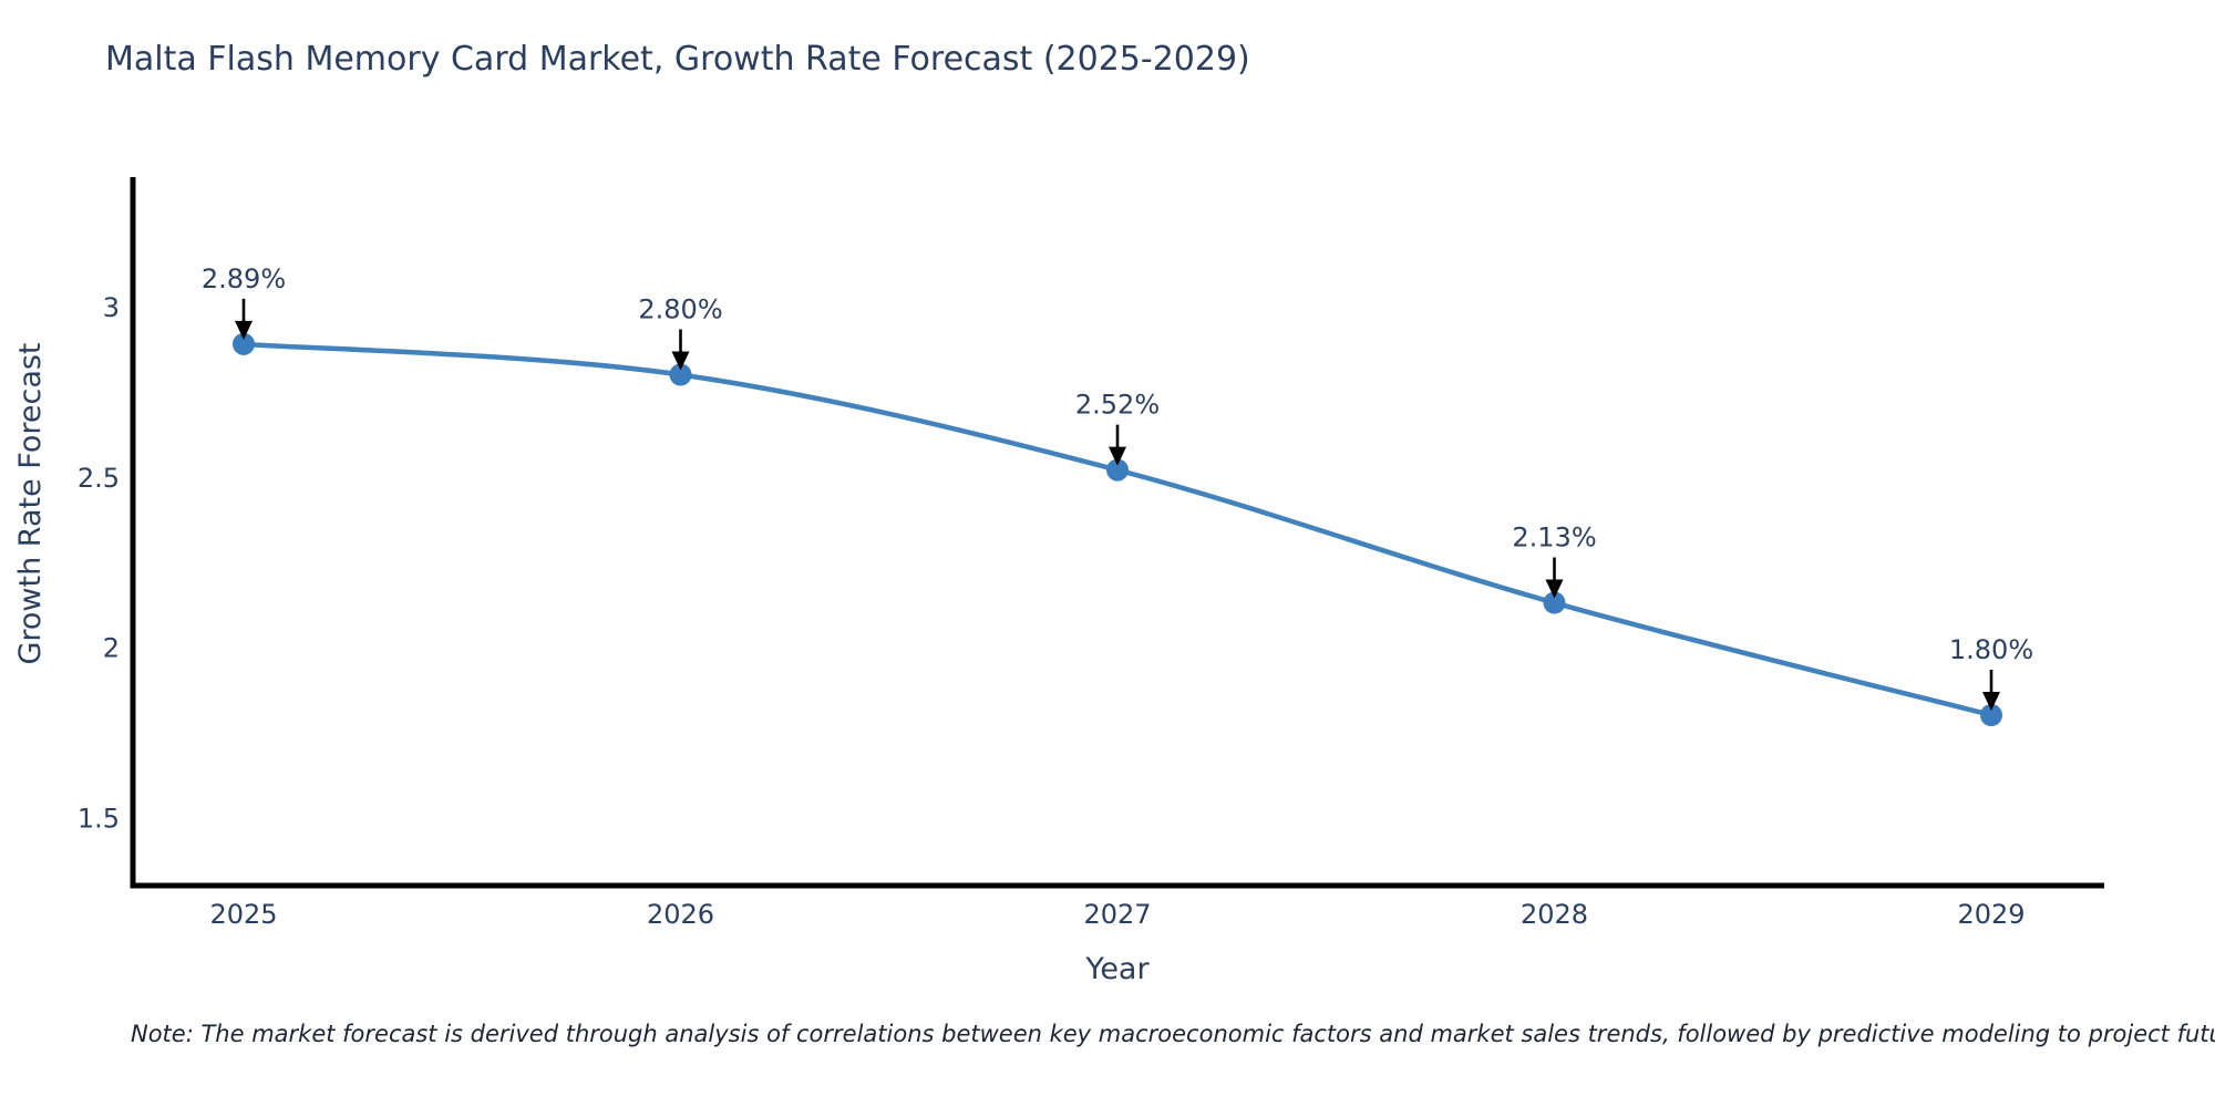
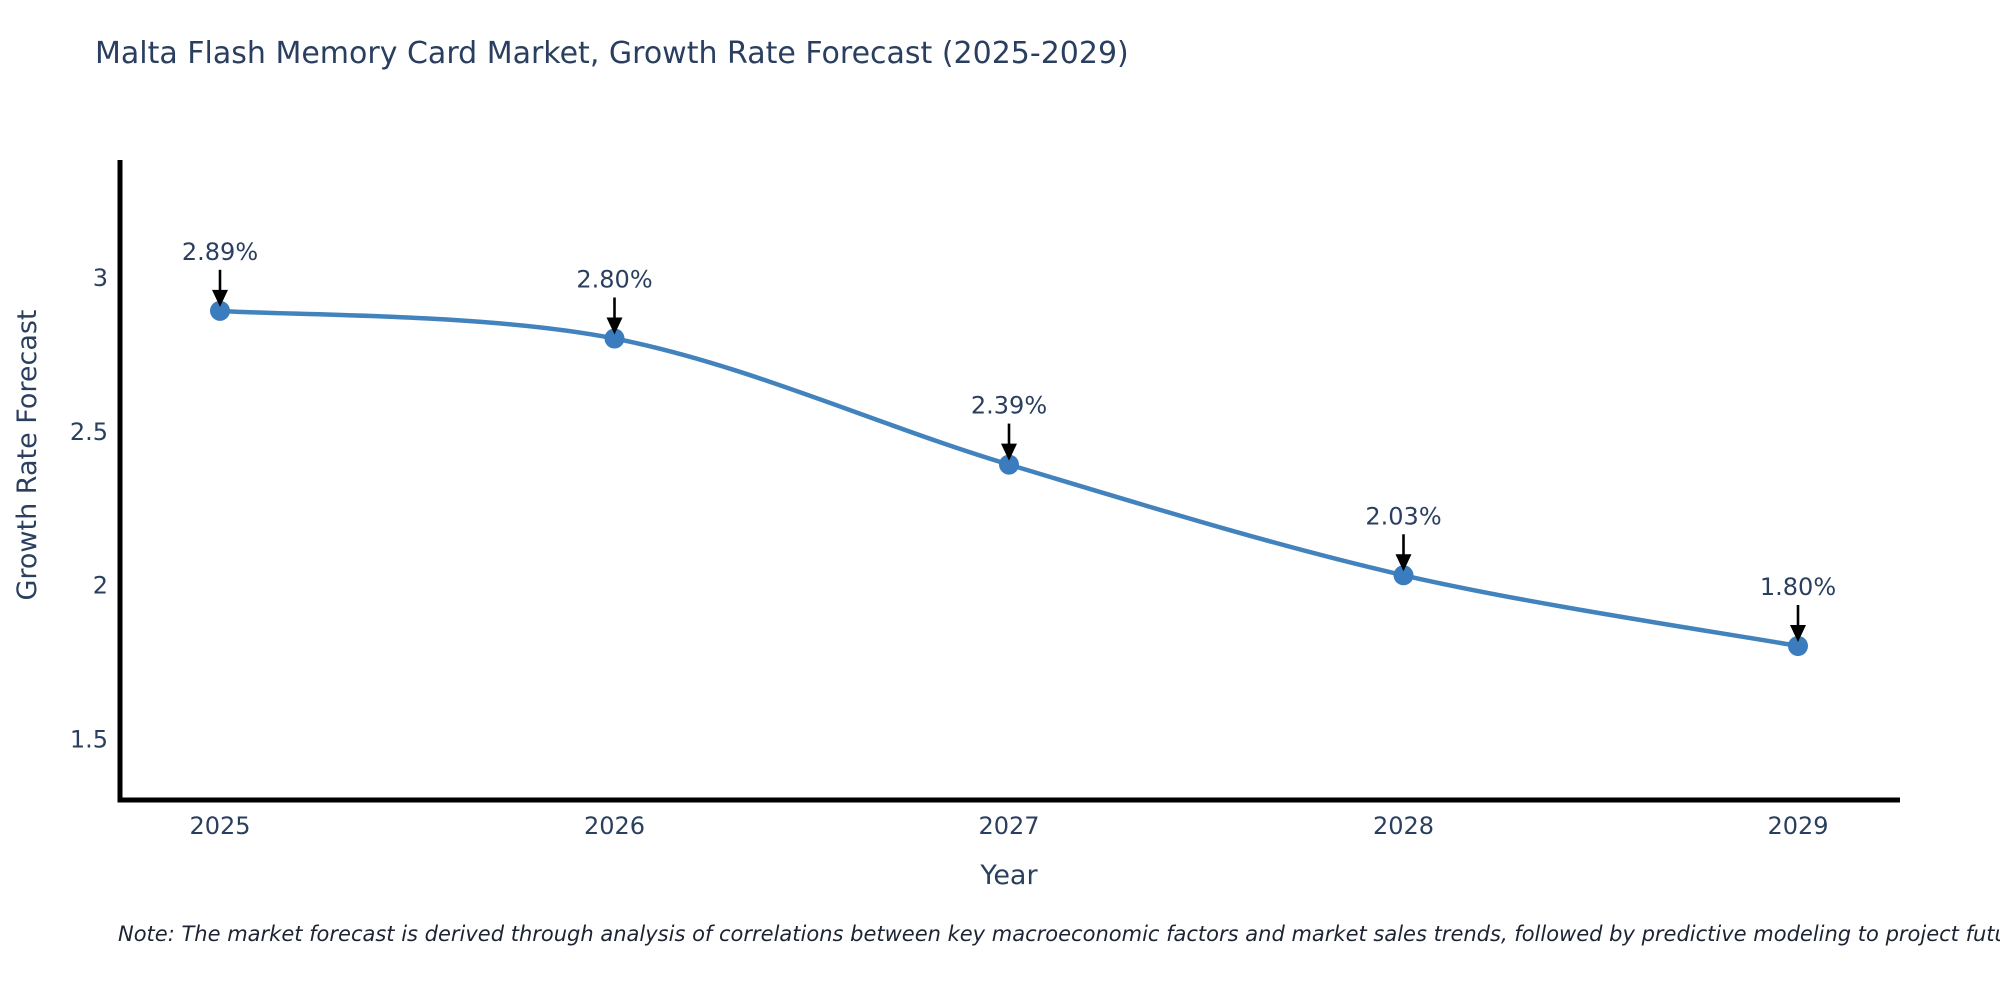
2027: 2.52% -> 2.39%
2028: 2.13% -> 2.03%
